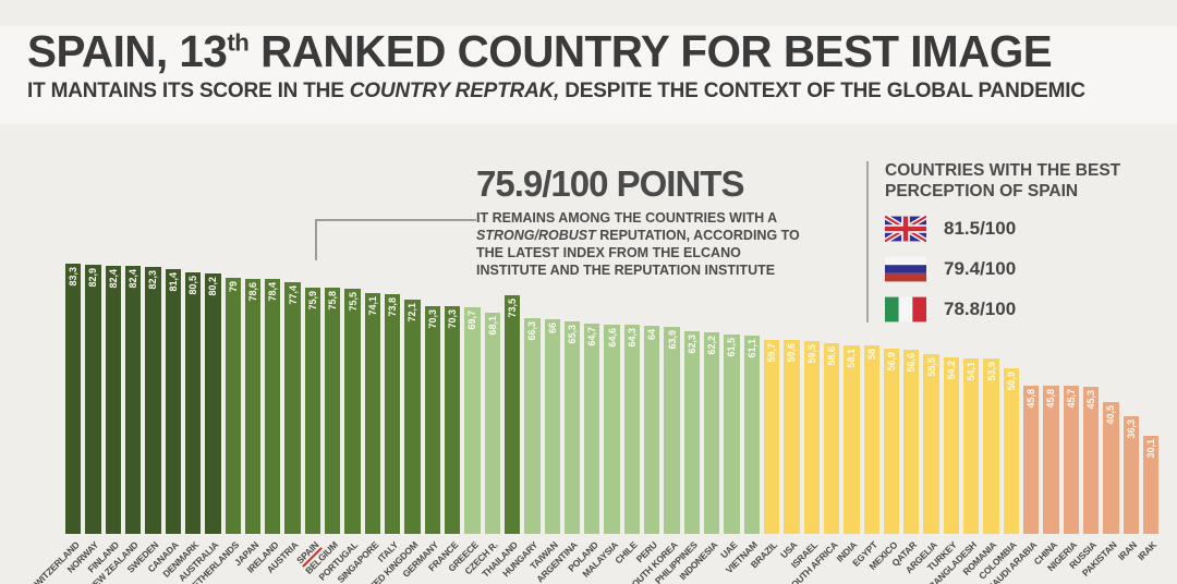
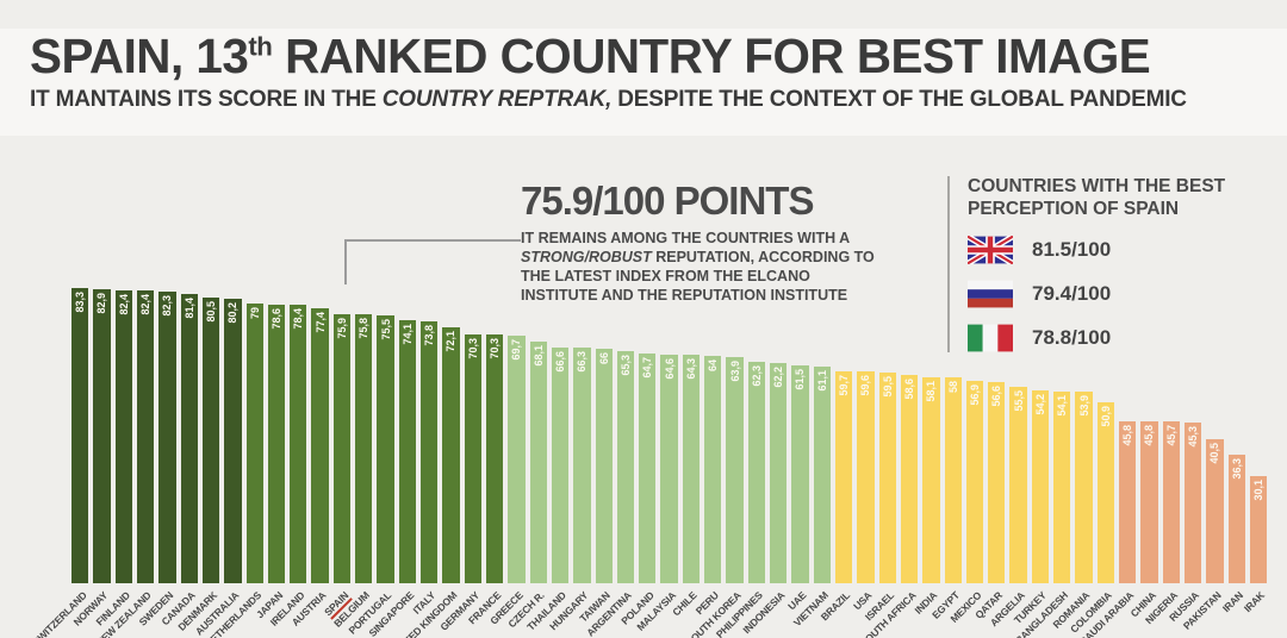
THAILAND: 73,5 -> 66,6
